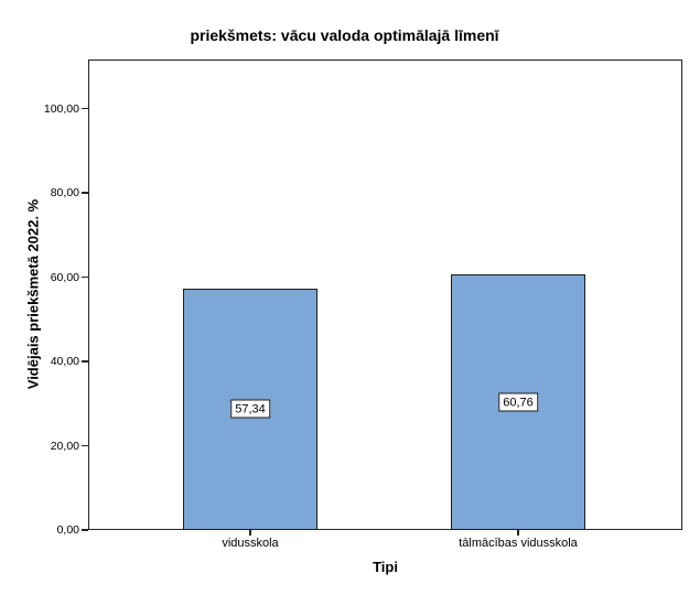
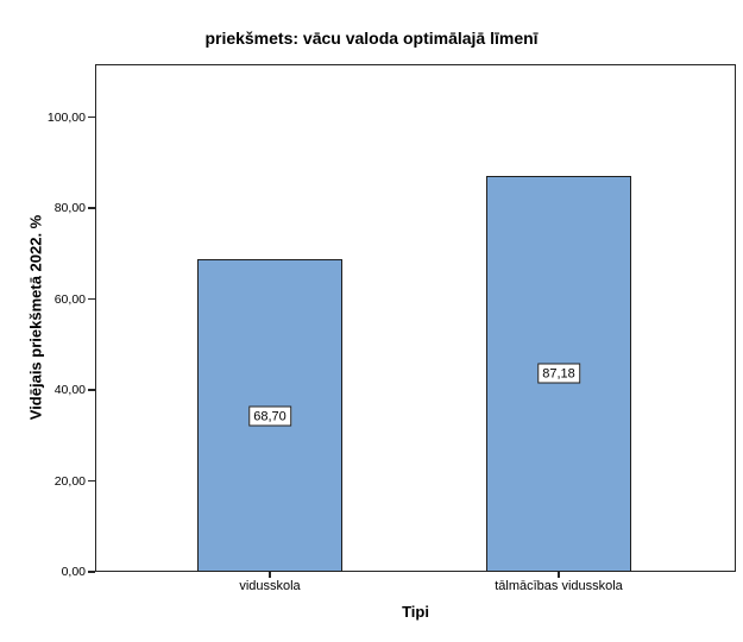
vidusskola: 57,34 -> 68,70
tālmācības vidusskola: 60,76 -> 87,18
